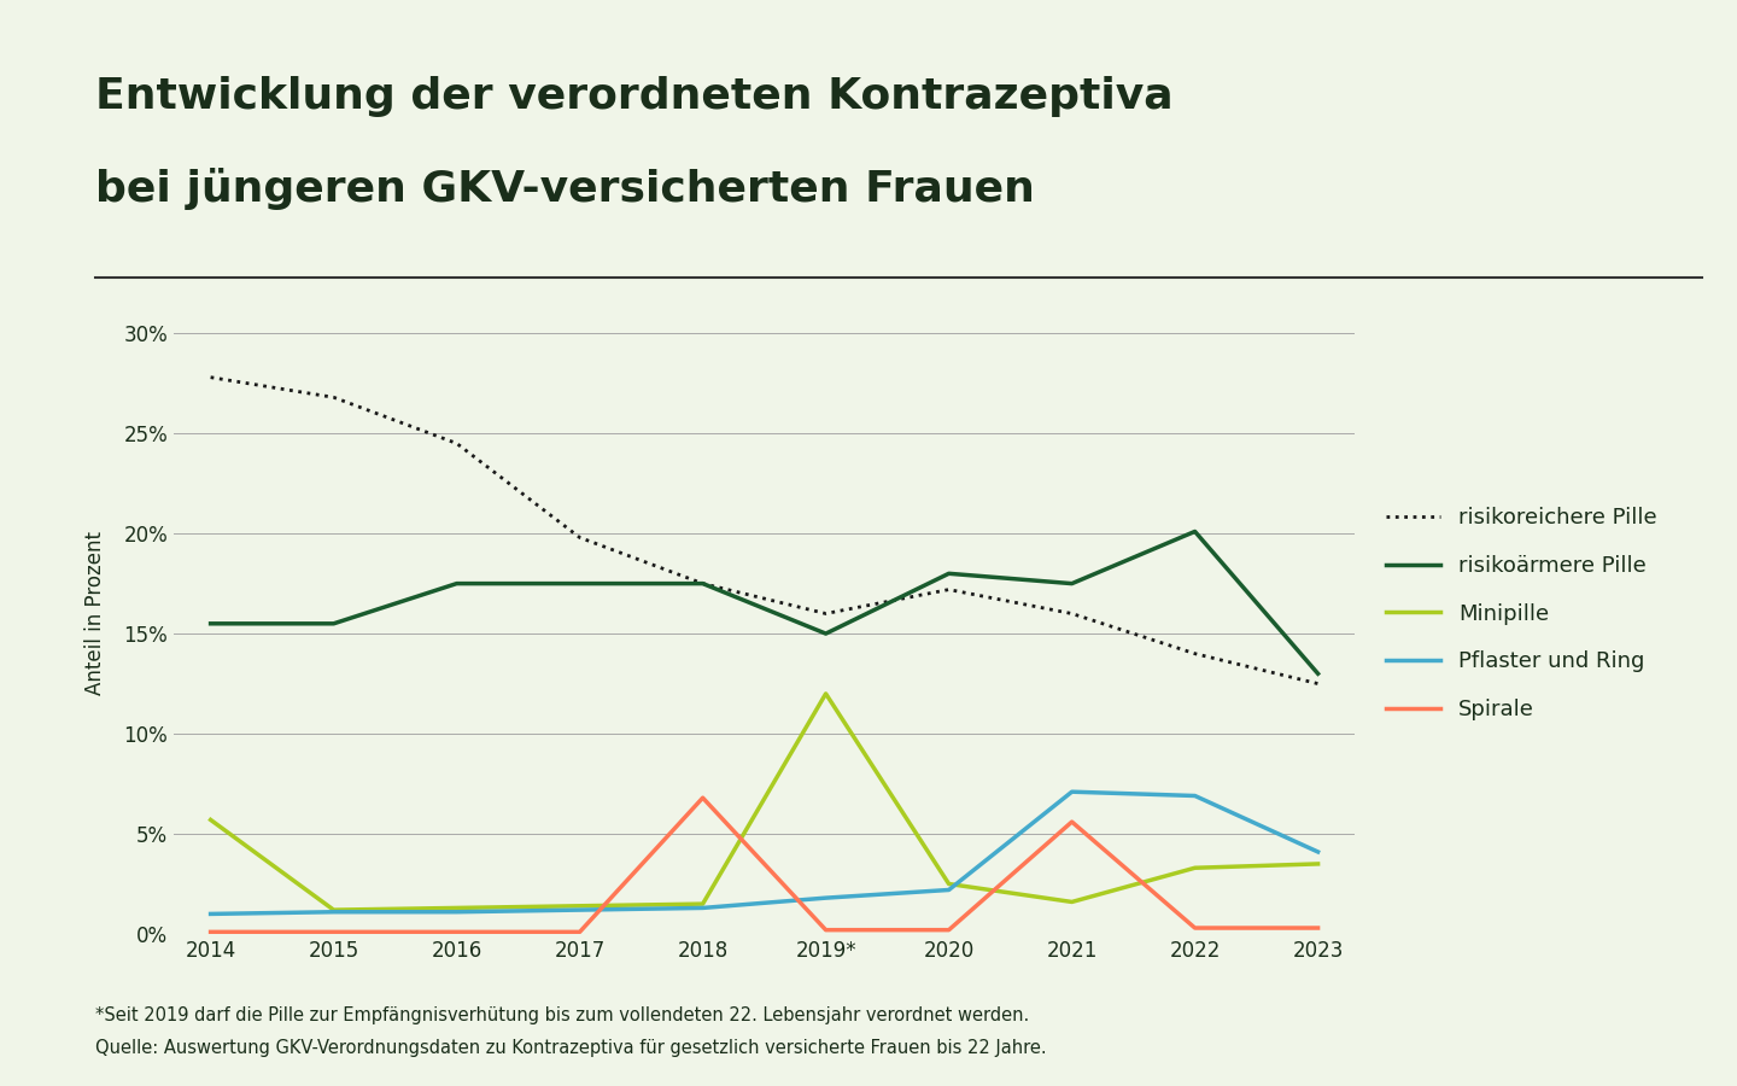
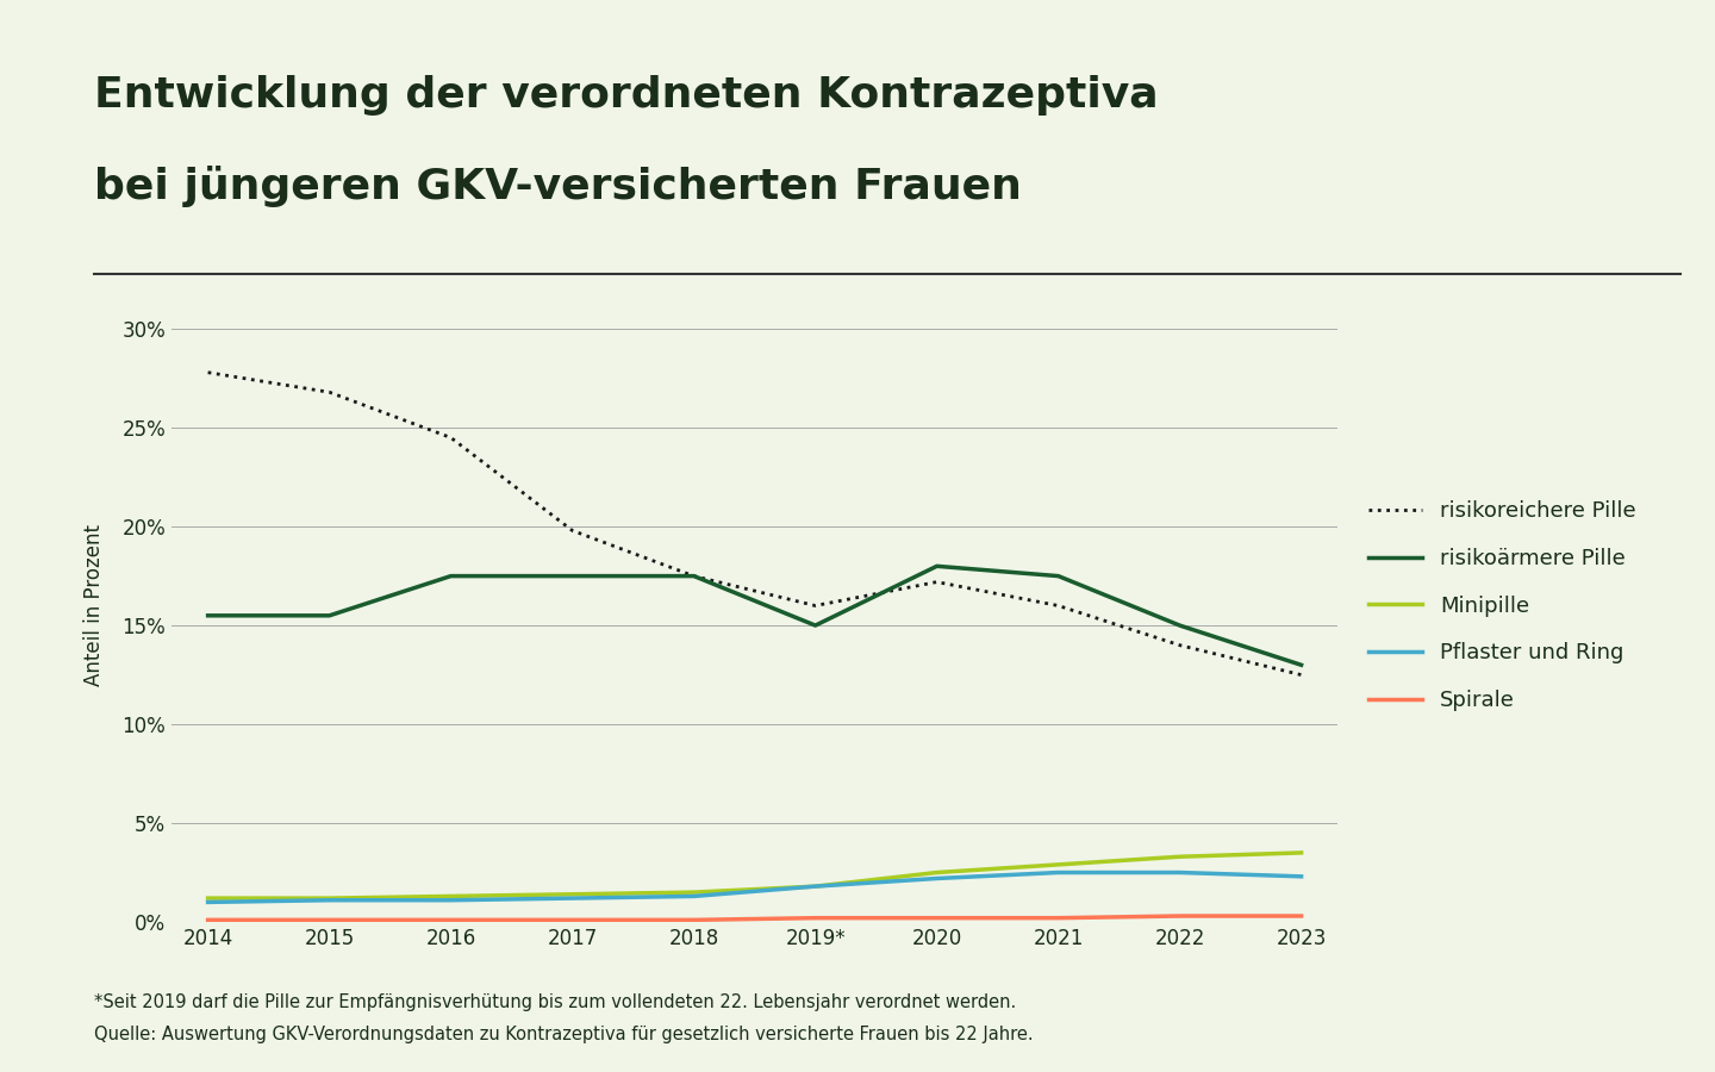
Minipille/2014: 5.7% -> 1.2%
Spirale/2018: 6.8% -> 0.1%
Minipille/2019*: 12.0% -> 1.8%
Minipille/2021: 1.6% -> 2.9%
Pflaster und Ring/2021: 7.1% -> 2.5%
Spirale/2021: 5.6% -> 0.2%
risikoärmere Pille/2022: 20.1% -> 15.0%
Pflaster und Ring/2022: 6.9% -> 2.5%
Pflaster und Ring/2023: 4.1% -> 2.3%
